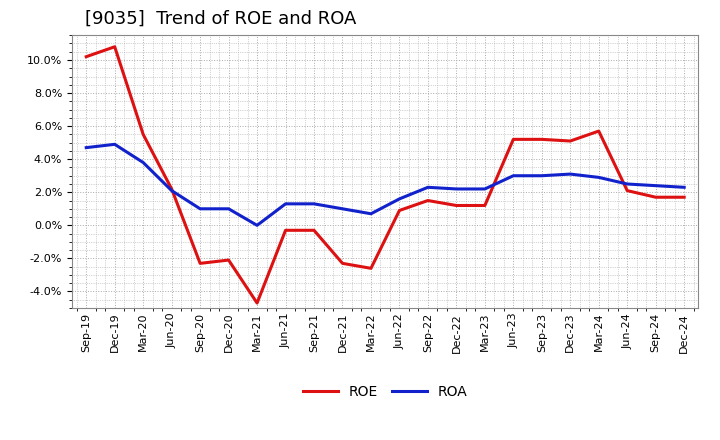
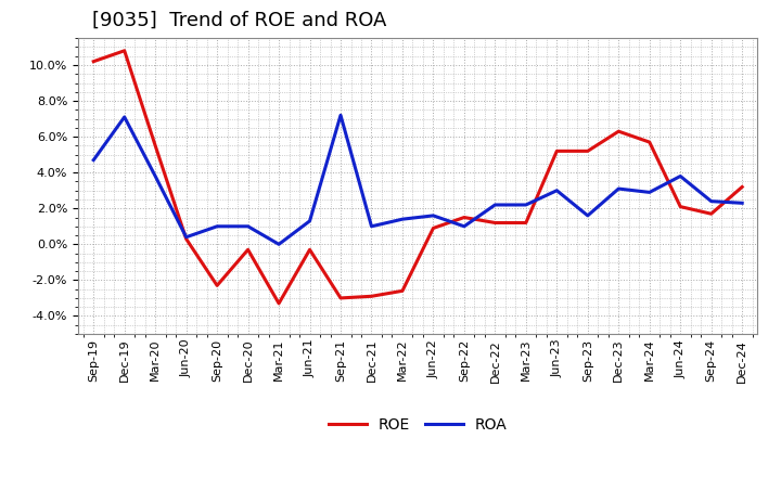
ROA/Dec-19: 4.9% -> 7.1%
ROE/Jun-20: 2.2% -> 0.3%
ROA/Jun-20: 2.1% -> 0.4%
ROE/Dec-20: -2.1% -> -0.3%
ROE/Mar-21: -4.7% -> -3.3%
ROE/Sep-21: -0.3% -> -3.0%
ROA/Sep-21: 1.3% -> 7.2%
ROE/Dec-21: -2.3% -> -2.9%
ROA/Mar-22: 0.7% -> 1.4%
ROA/Sep-22: 2.3% -> 1.0%
ROA/Sep-23: 3.0% -> 1.6%
ROE/Dec-23: 5.1% -> 6.3%
ROA/Jun-24: 2.5% -> 3.8%
ROE/Dec-24: 1.7% -> 3.2%
